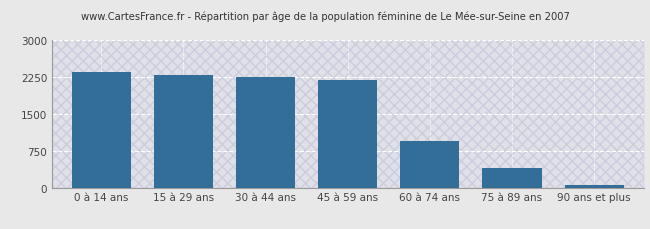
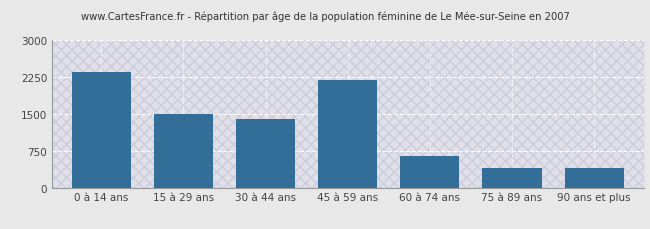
15 à 29 ans: 2300 -> 1500
30 à 44 ans: 2260 -> 1400
60 à 74 ans: 960 -> 650
90 ans et plus: 60 -> 400
